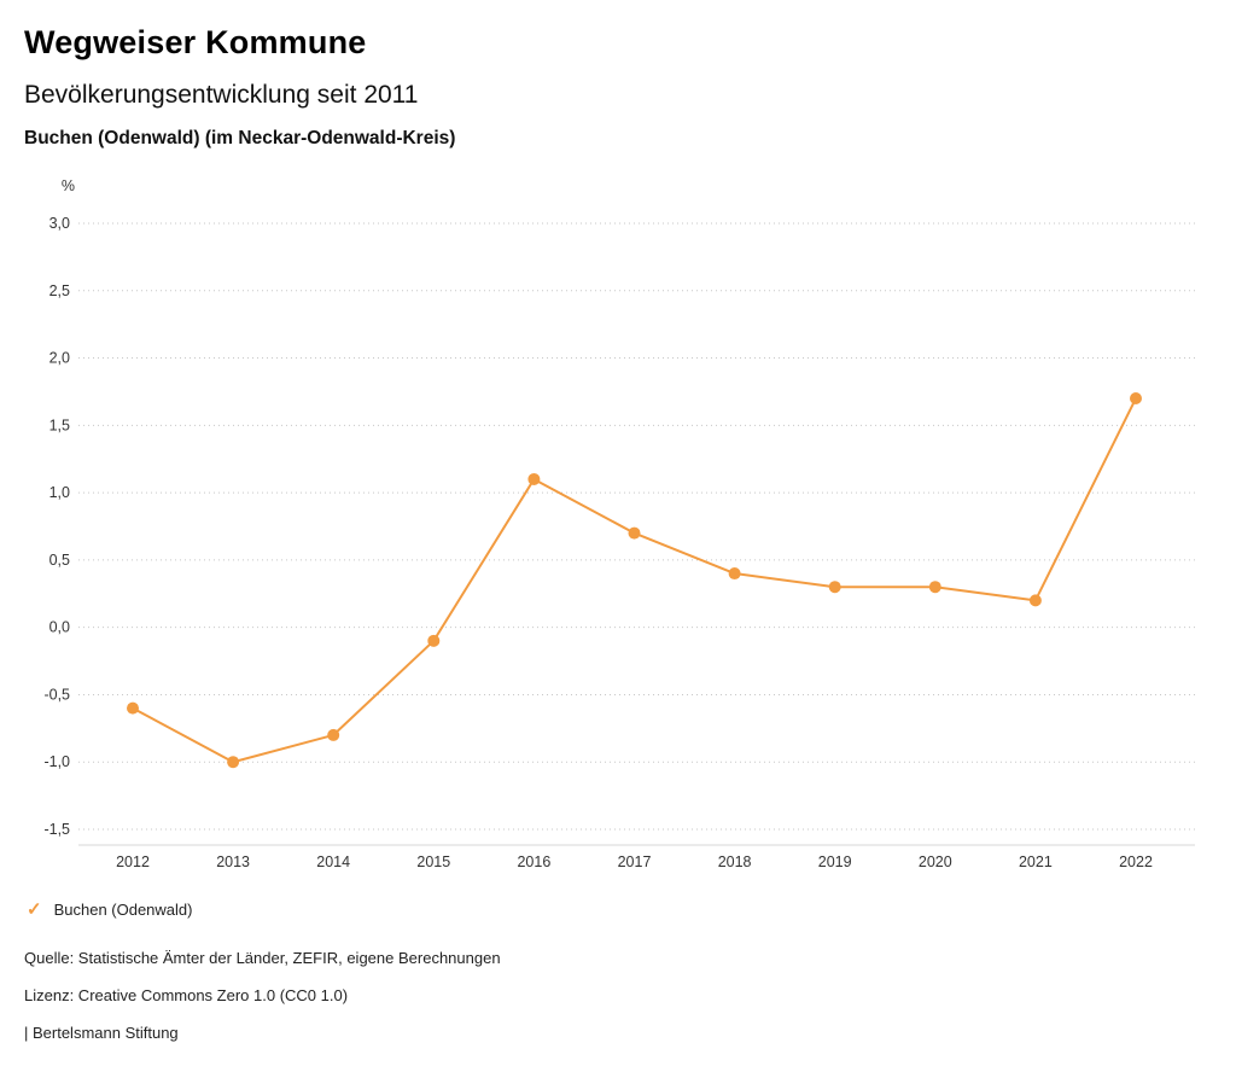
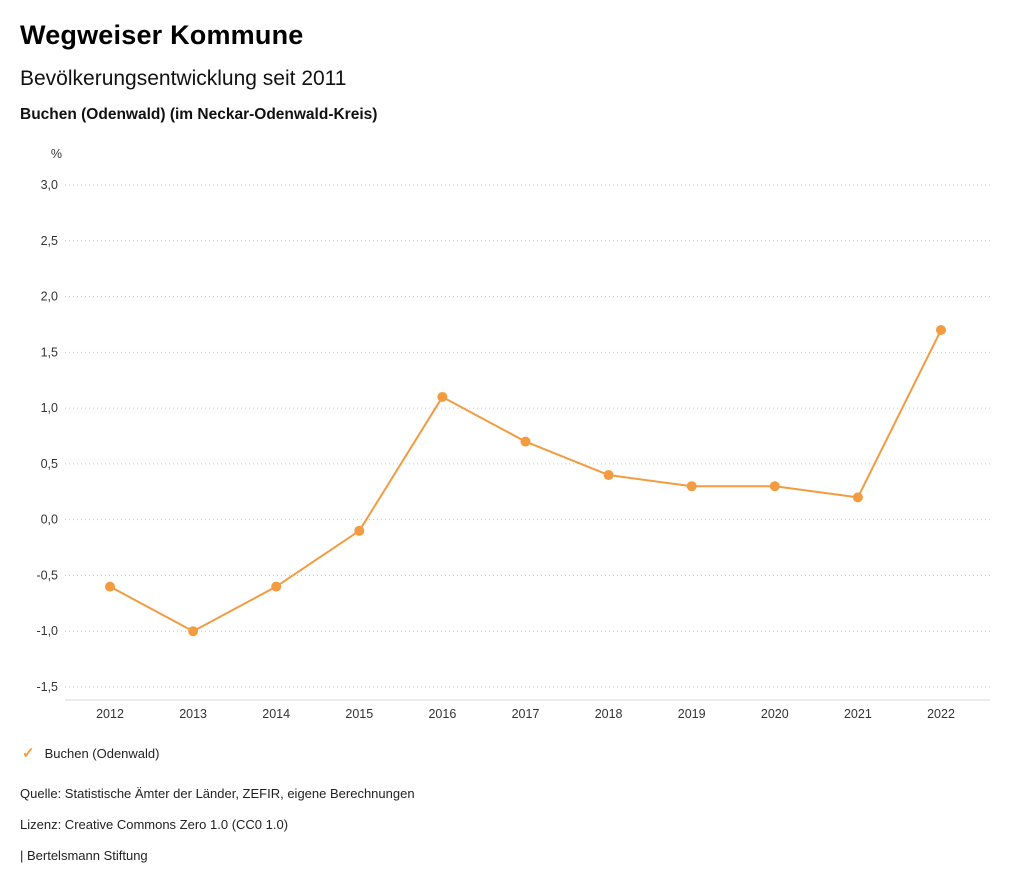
2014: -0,8 -> -0,6
